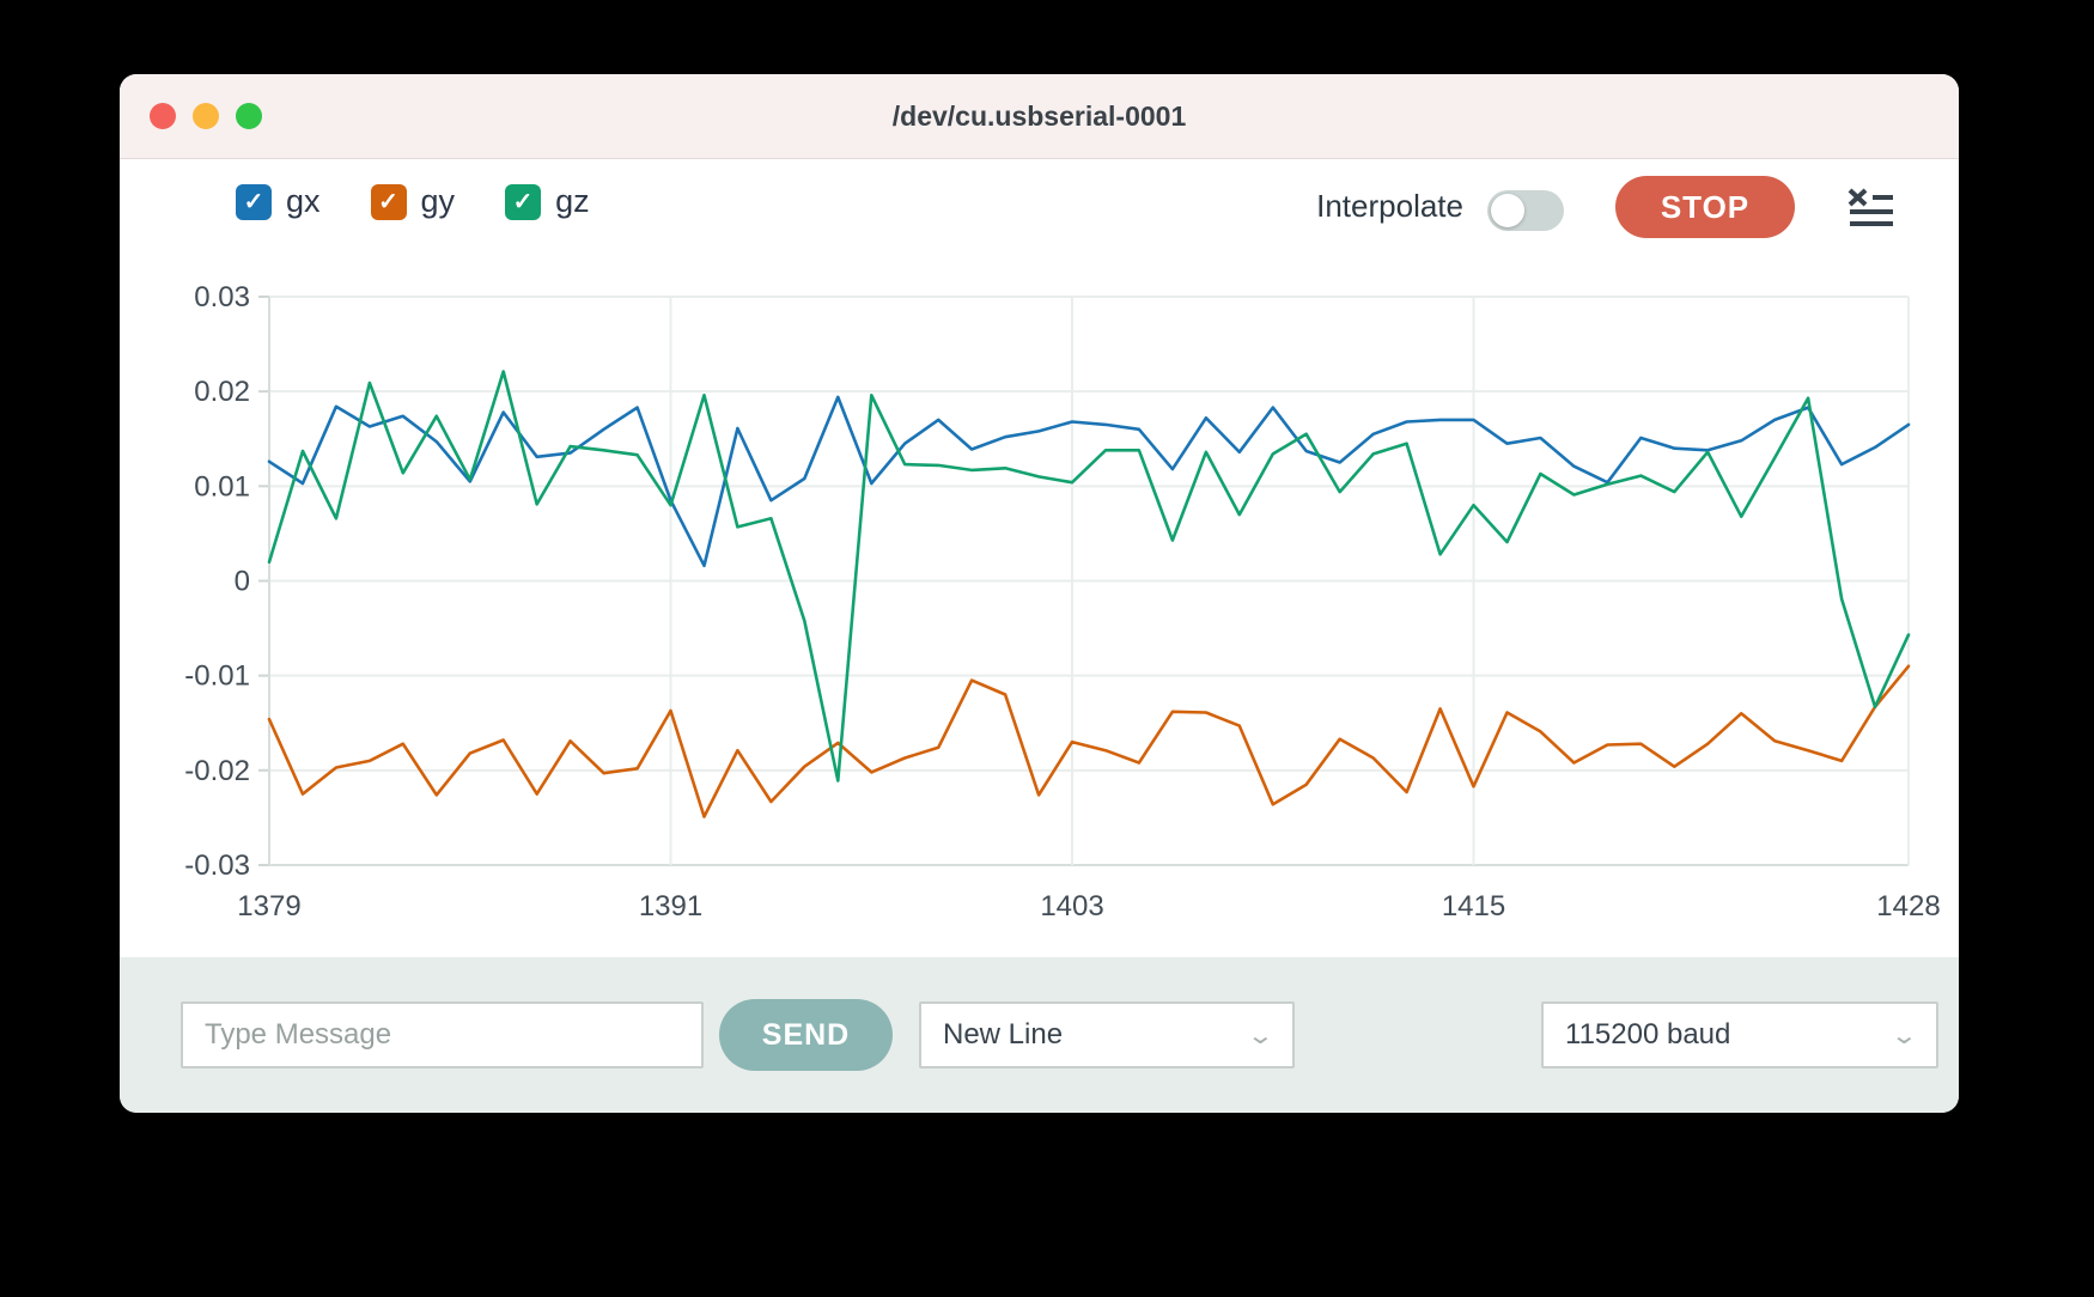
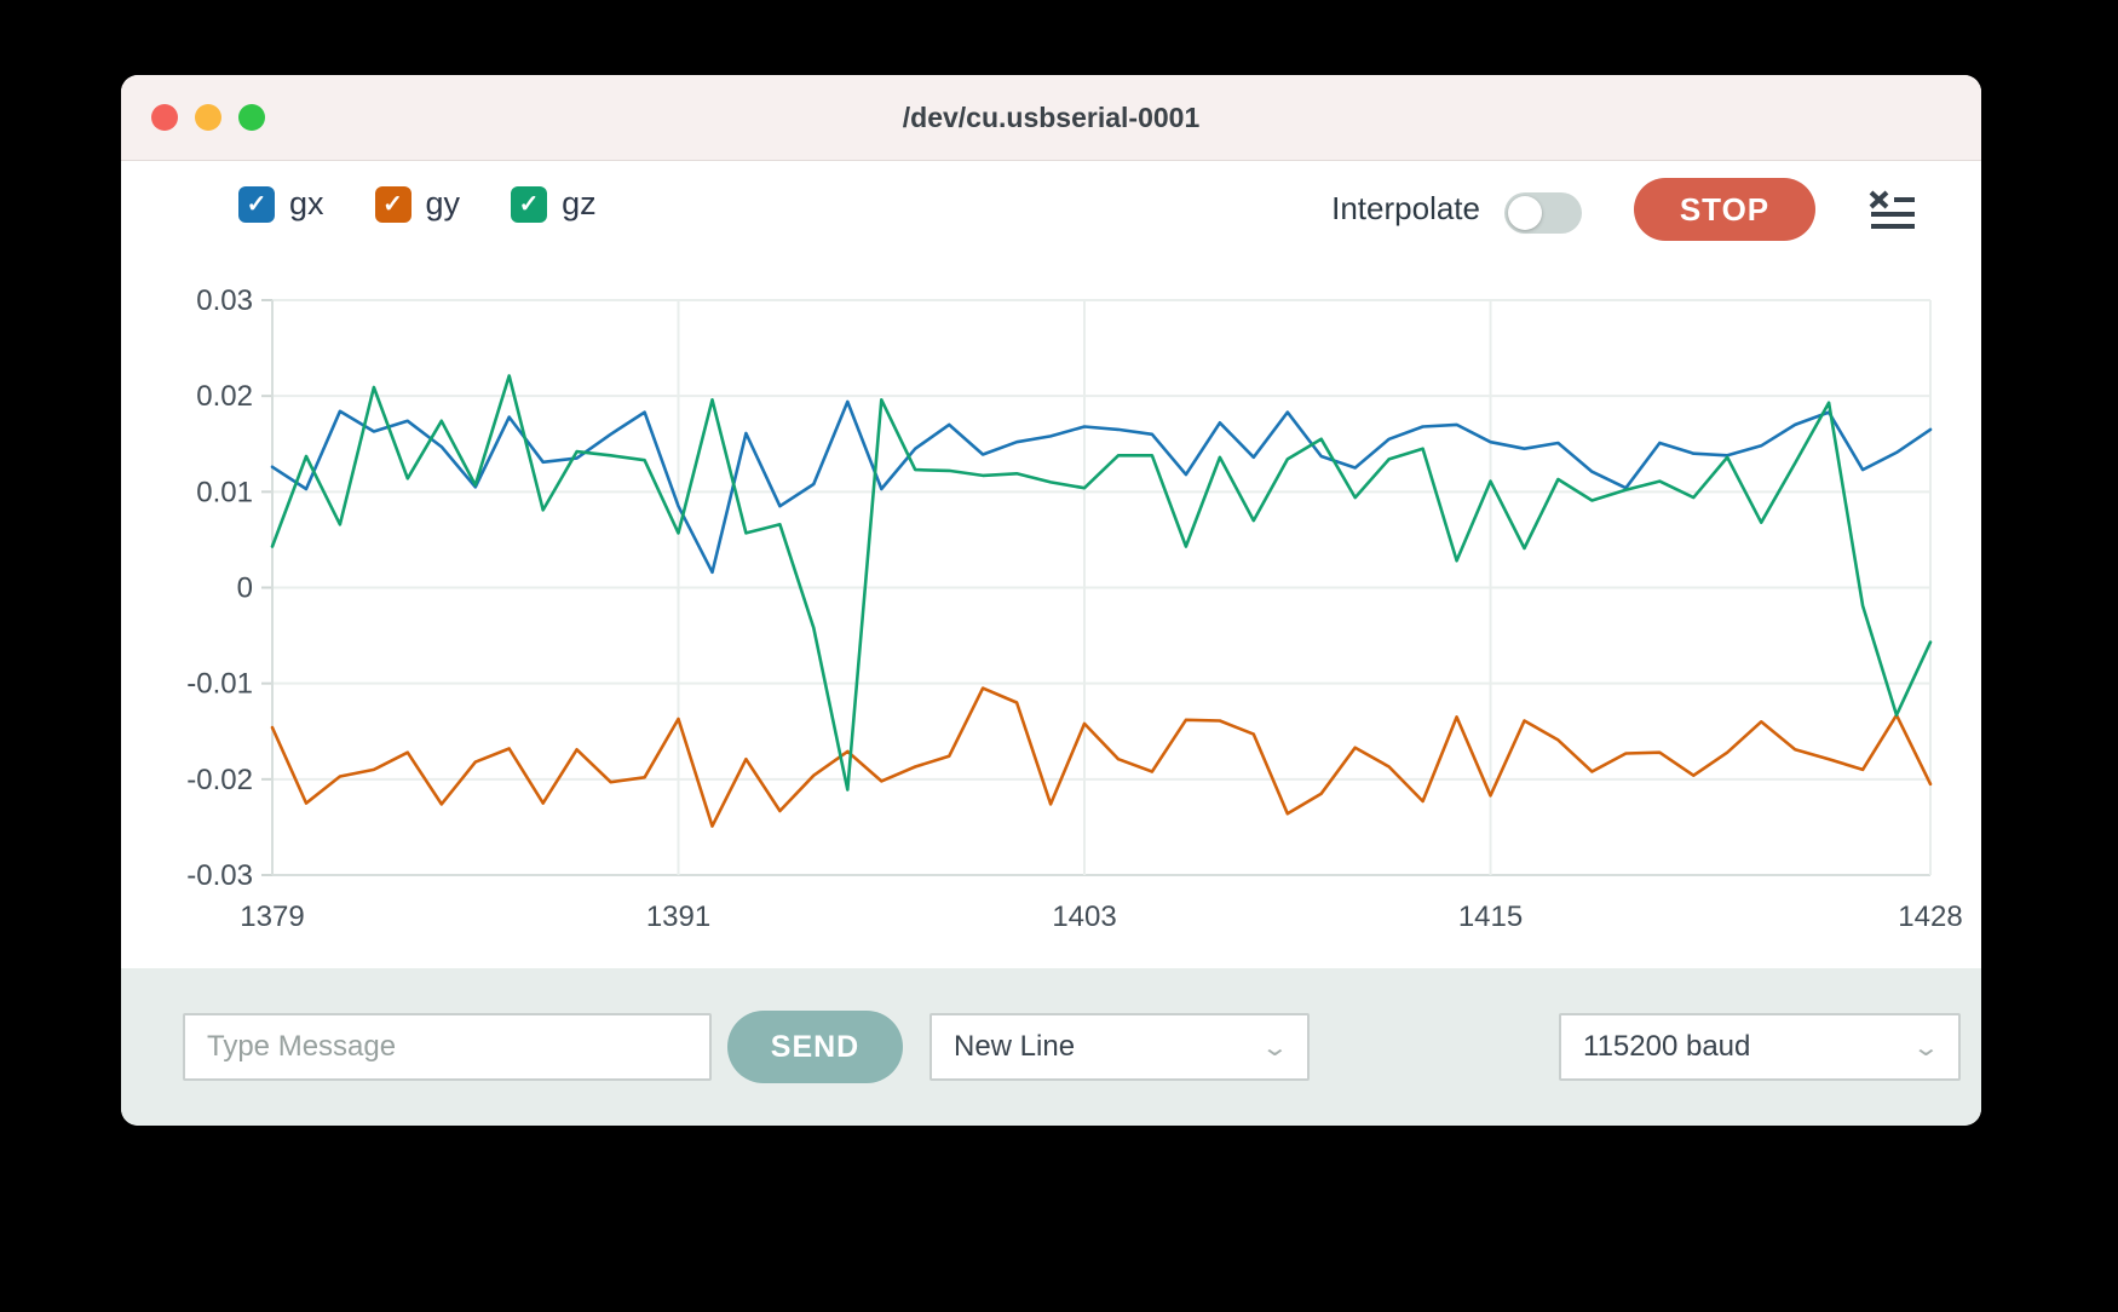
gz/1379: 0.002 -> 0.004
gz/1391: 0.008 -> 0.006
gy/1403: -0.017 -> -0.014
gx/1415: 0.017 -> 0.015
gz/1415: 0.008 -> 0.011
gy/1428: -0.009 -> -0.021
